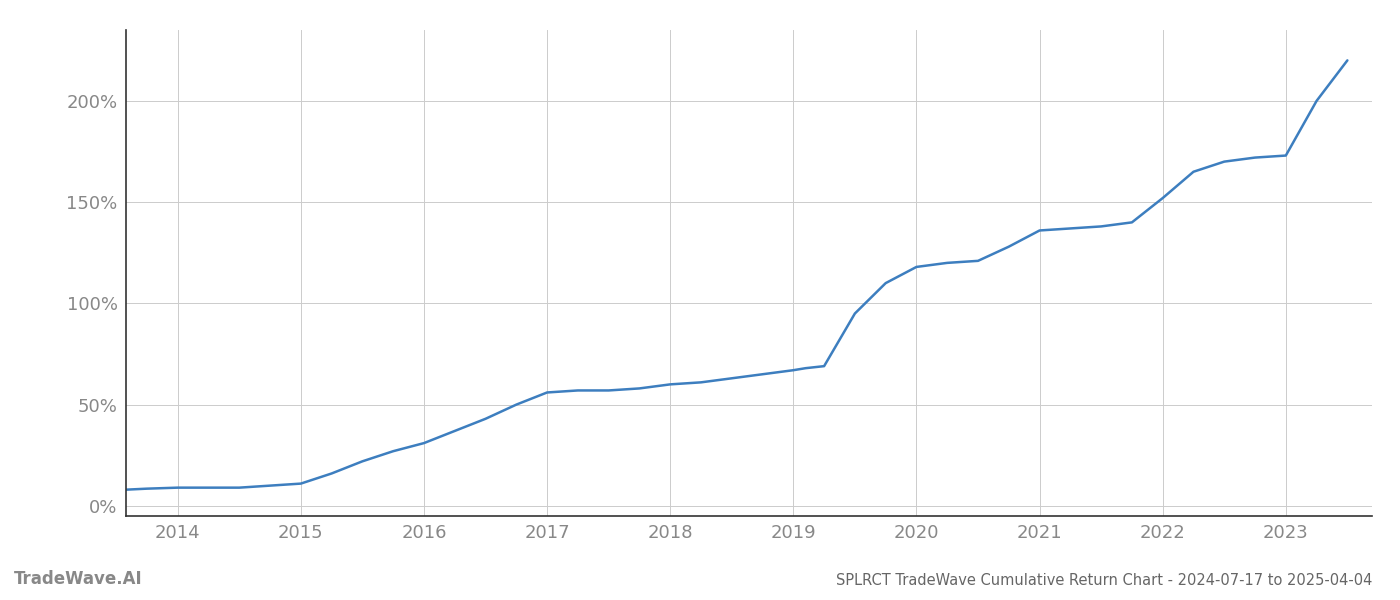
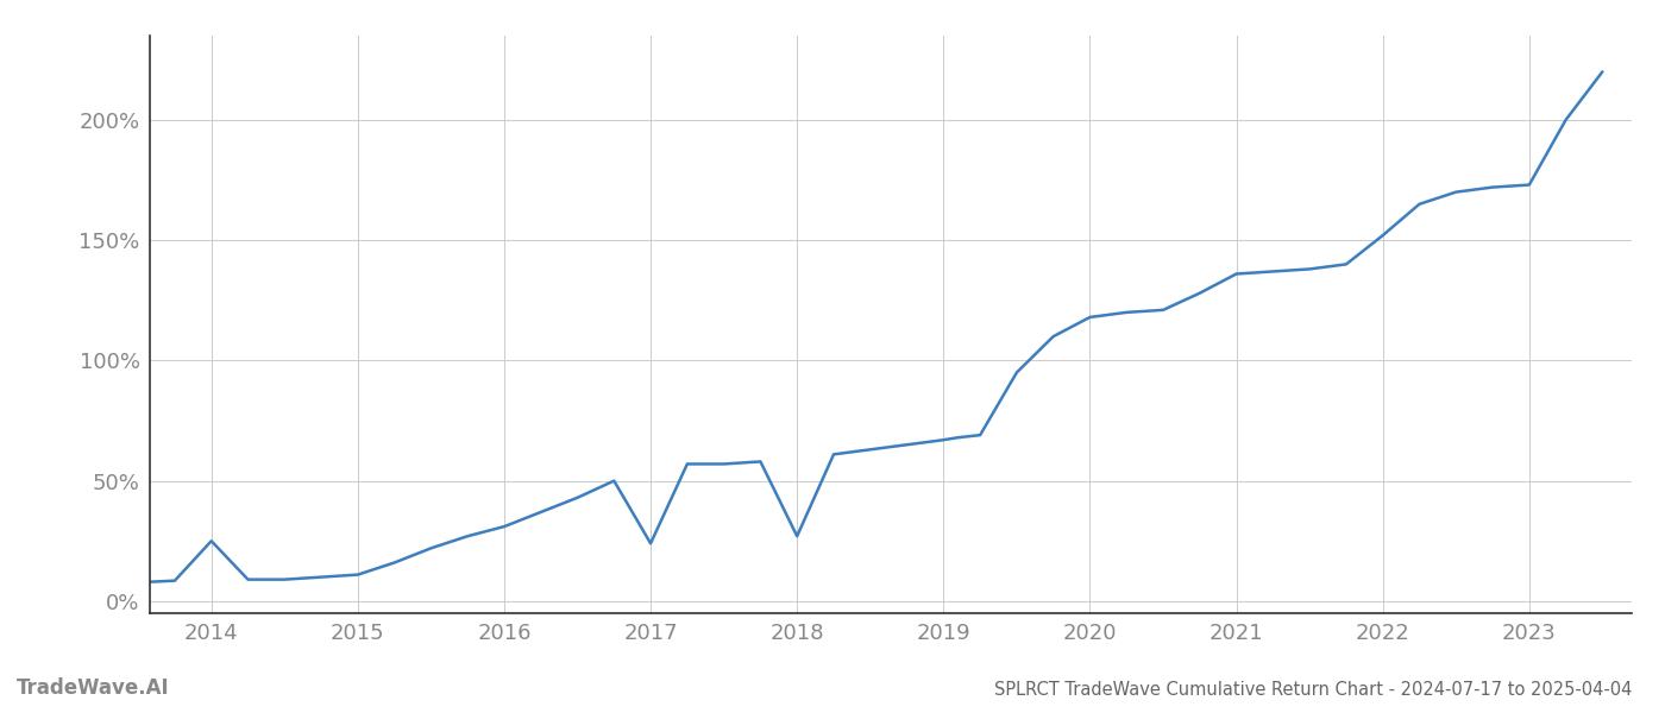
2014: 9.0% -> 25.0%
2017: 56.0% -> 24.0%
2018: 60.0% -> 27.0%
